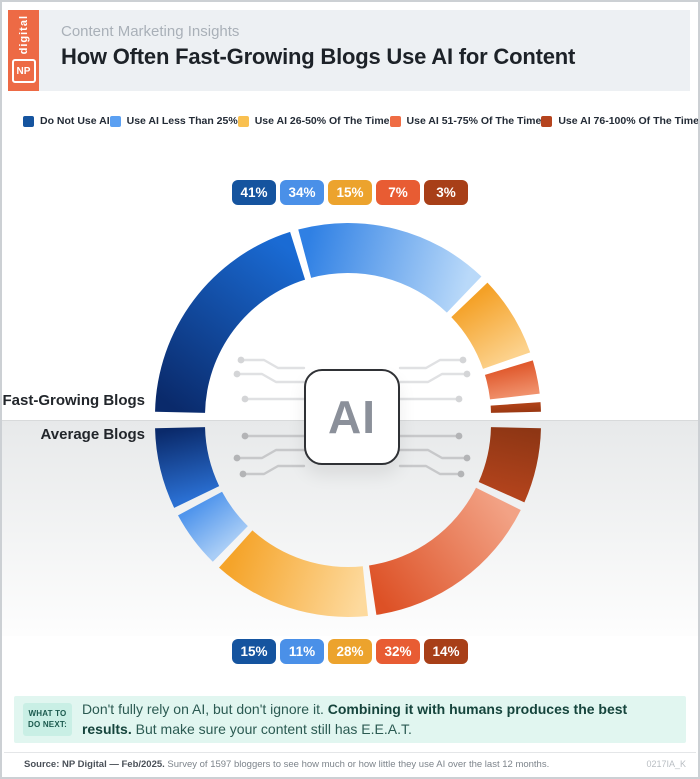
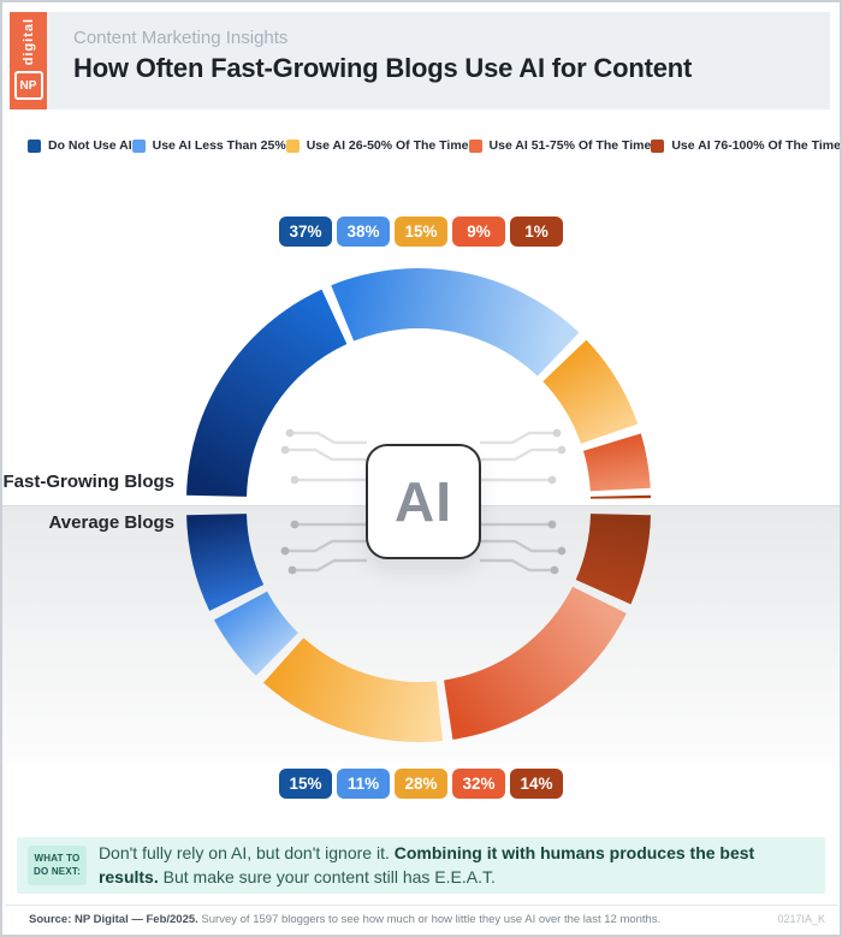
Fast-Growing Blogs/Do Not Use AI: 41% -> 37%
Fast-Growing Blogs/Use AI Less Than 25%: 34% -> 38%
Fast-Growing Blogs/Use AI 51-75% Of The Time: 7% -> 9%
Fast-Growing Blogs/Use AI 76-100% Of The Time: 3% -> 1%
